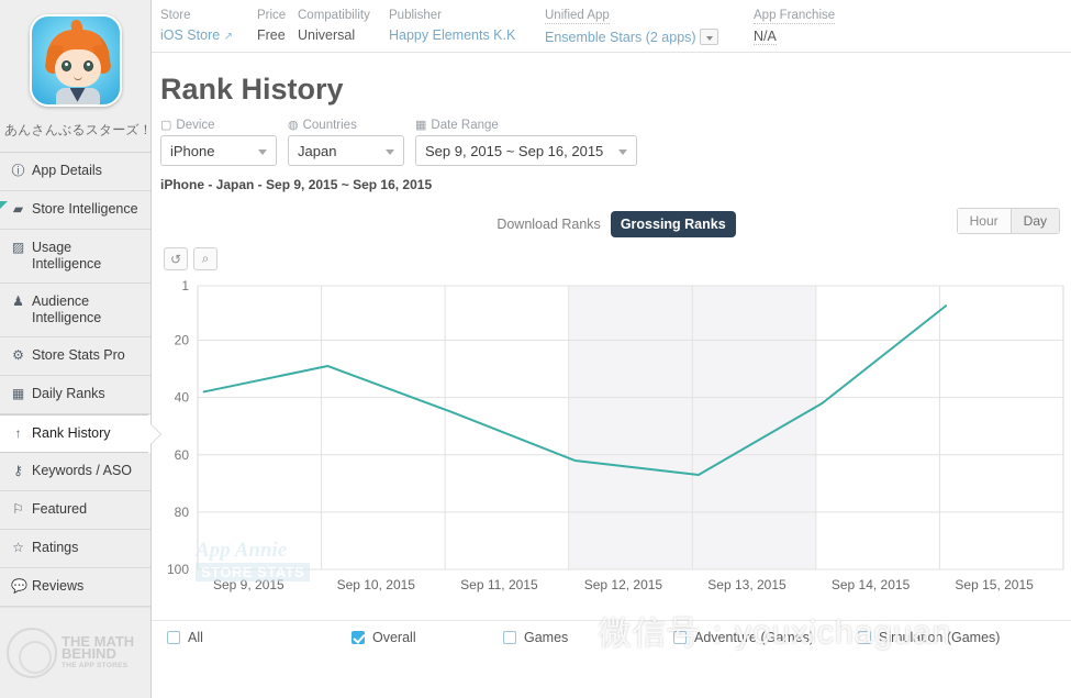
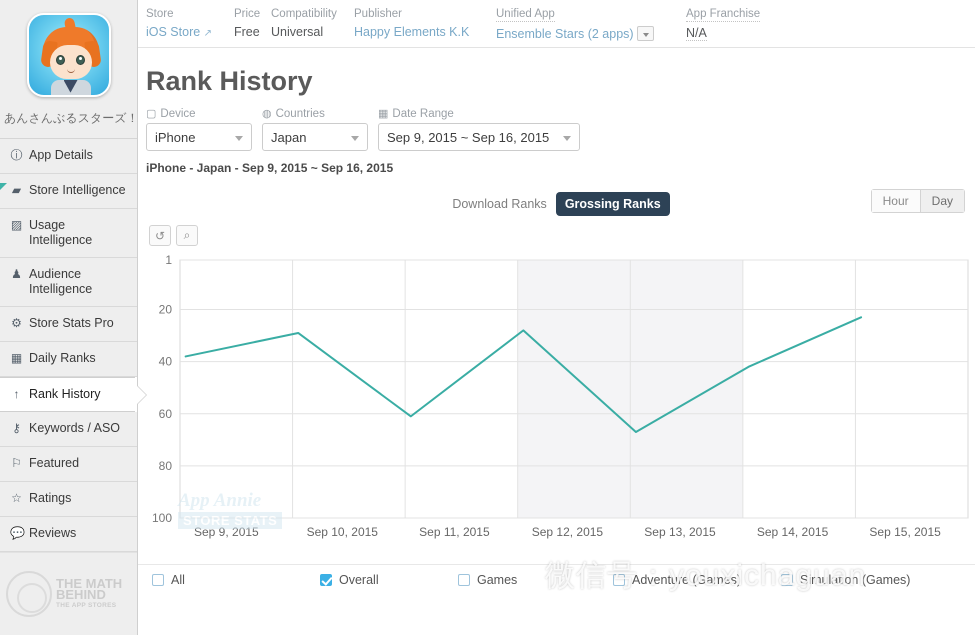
Sep 11, 2015: 45 -> 61
Sep 12, 2015: 62 -> 28
Sep 15, 2015: 8 -> 23
